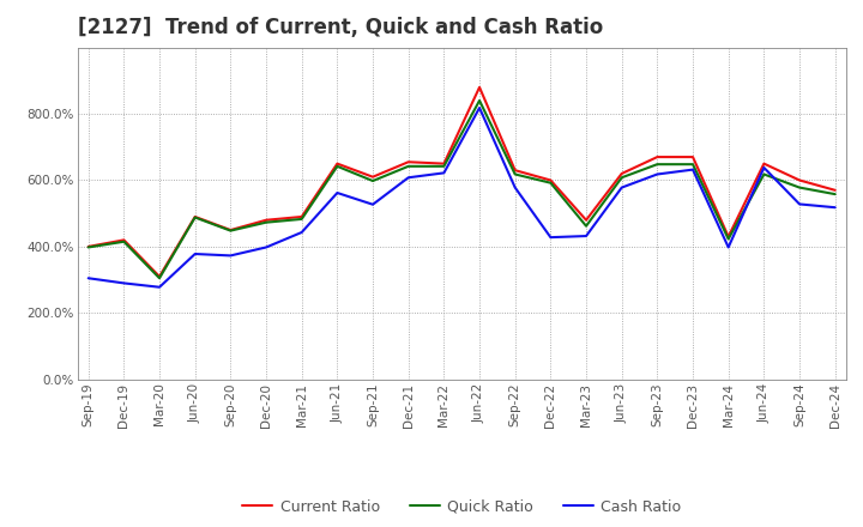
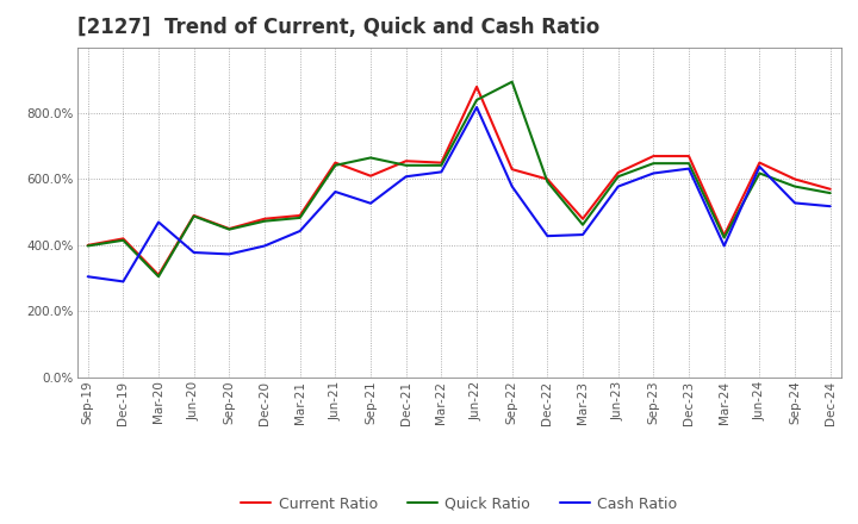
Cash Ratio/Mar-20: 278% -> 470%
Quick Ratio/Sep-21: 598% -> 665%
Quick Ratio/Sep-22: 618% -> 895%
